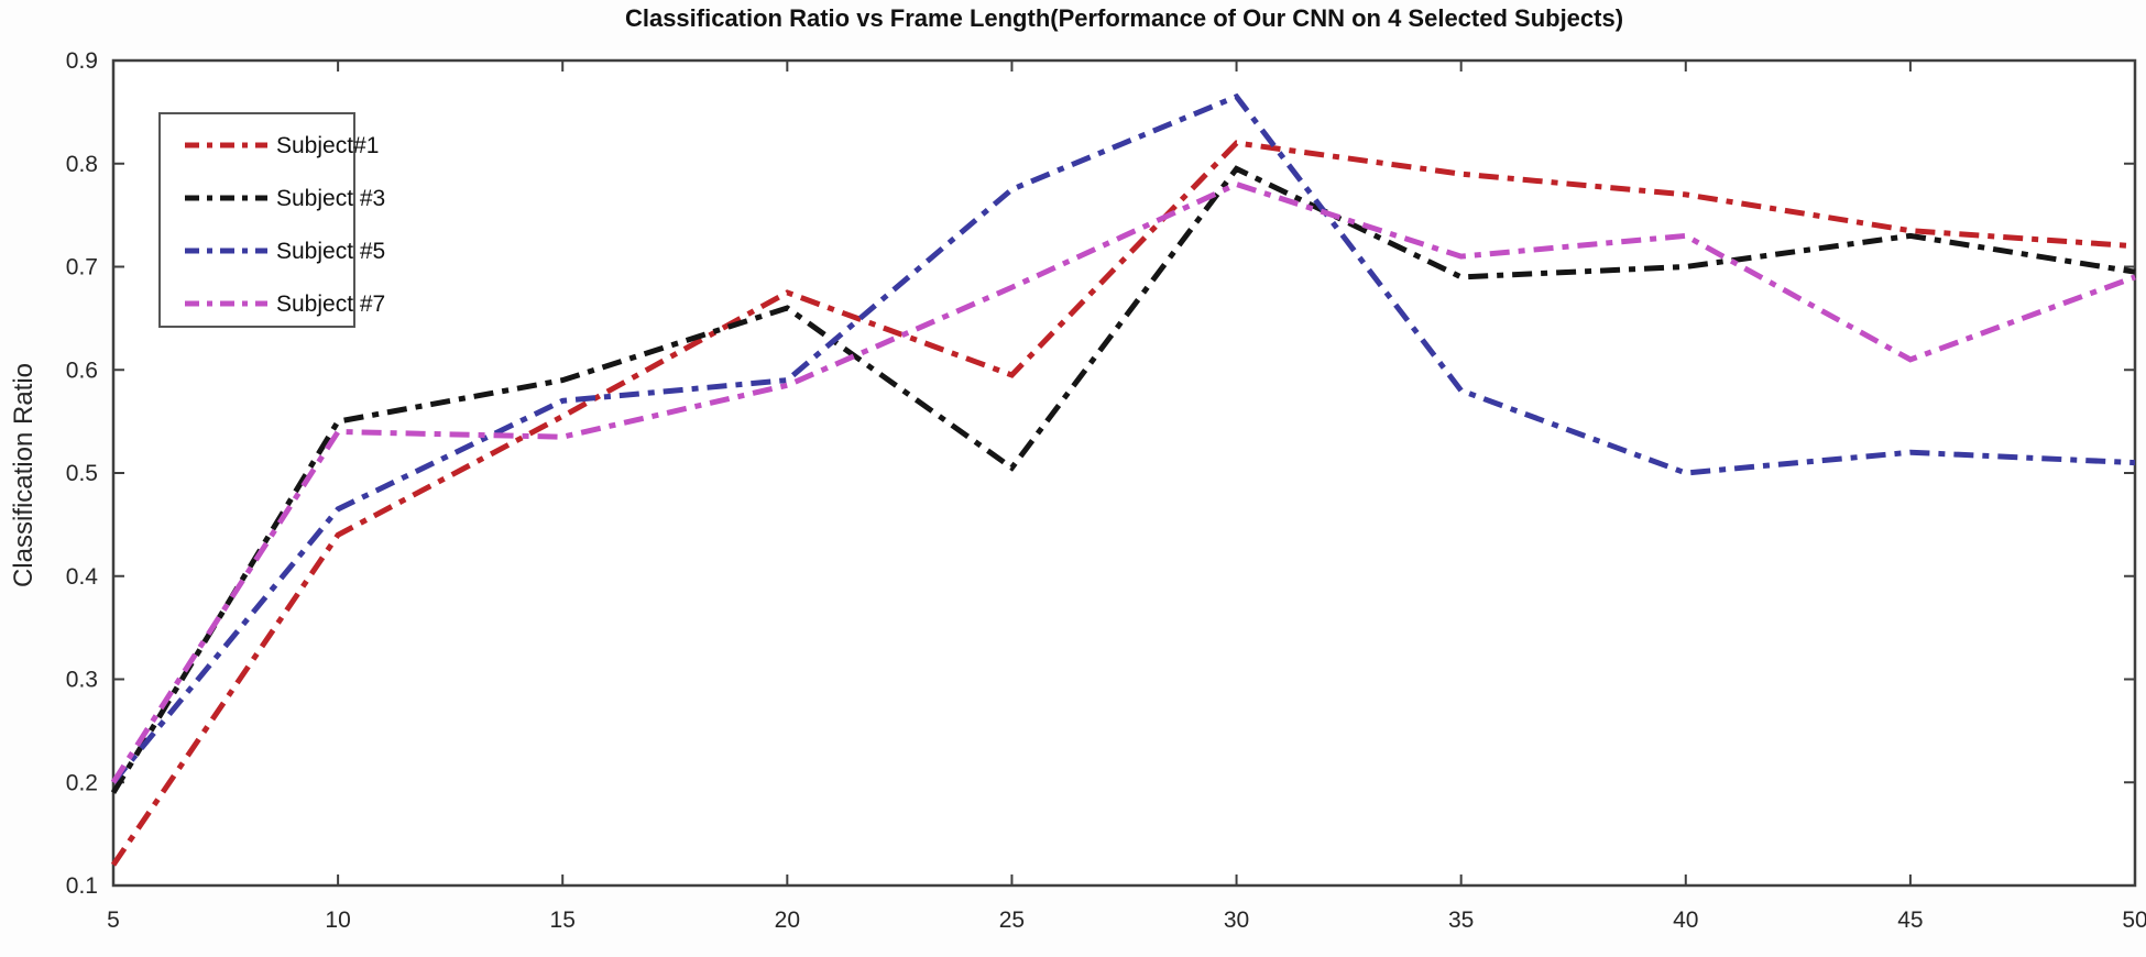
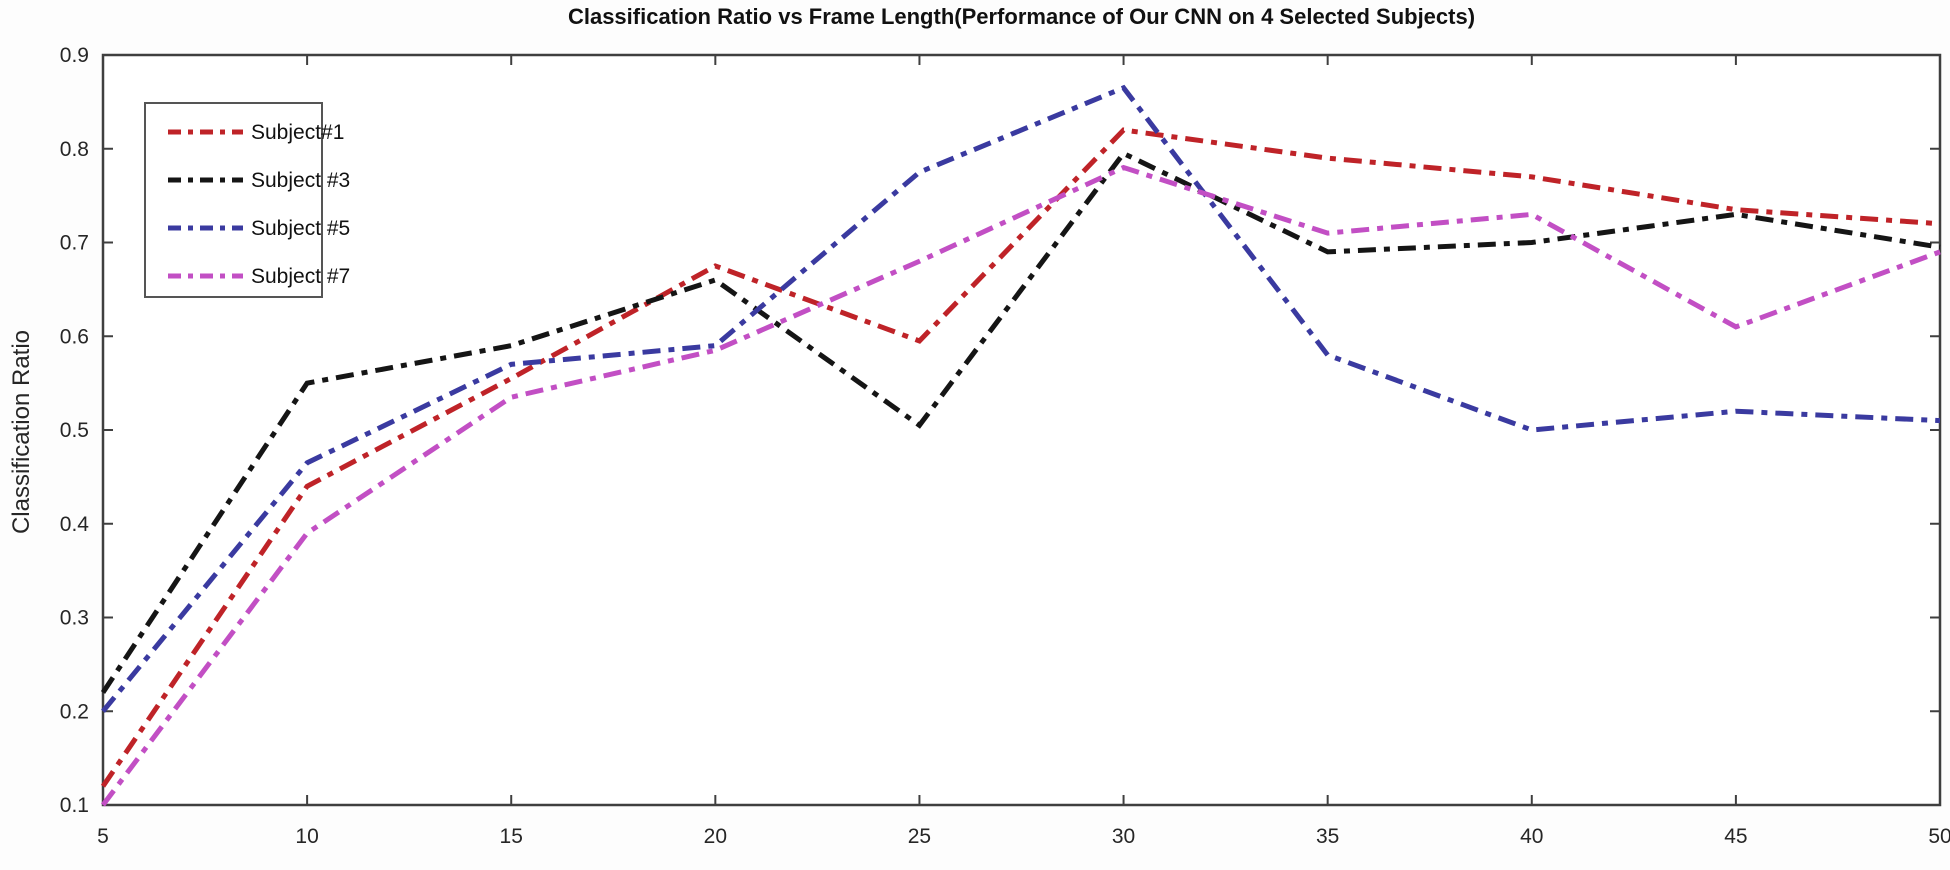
Subject #3/5: 0.19 -> 0.22
Subject #7/5: 0.20 -> 0.10
Subject #7/10: 0.54 -> 0.39
